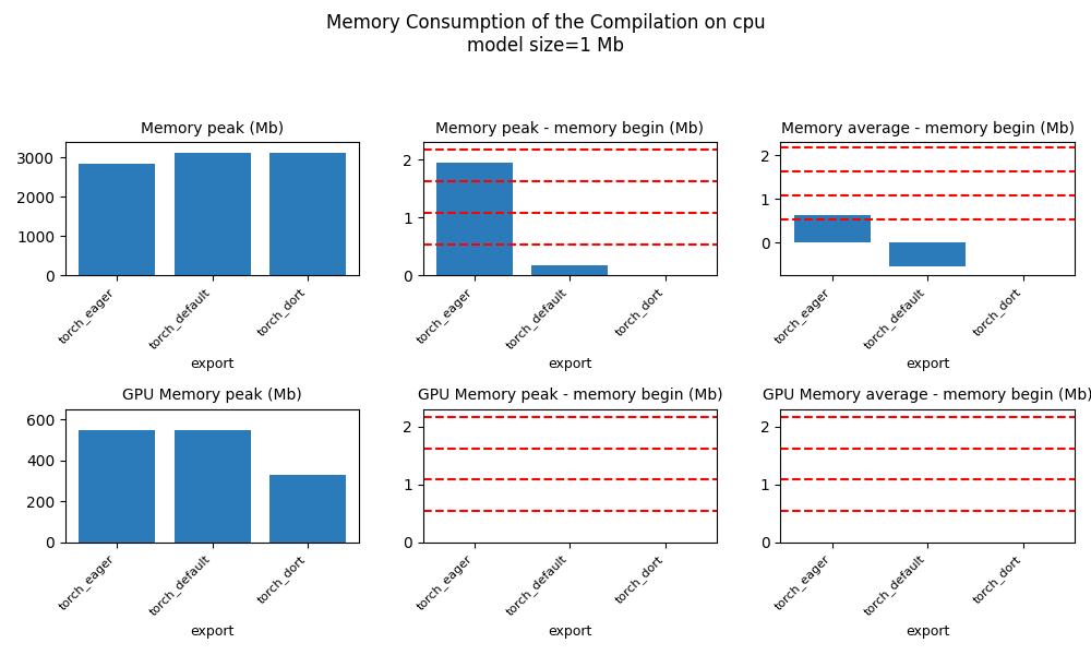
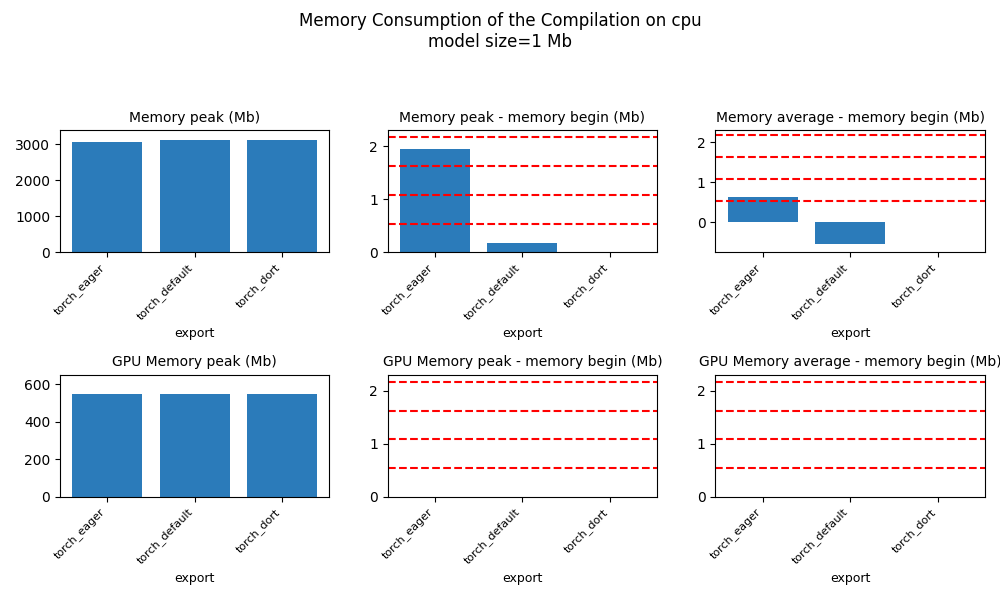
Memory peak (Mb)/torch_eager: 2850 -> 3060
GPU Memory peak (Mb)/torch_dort: 330 -> 550
